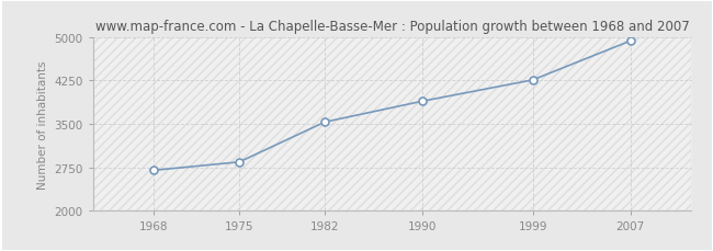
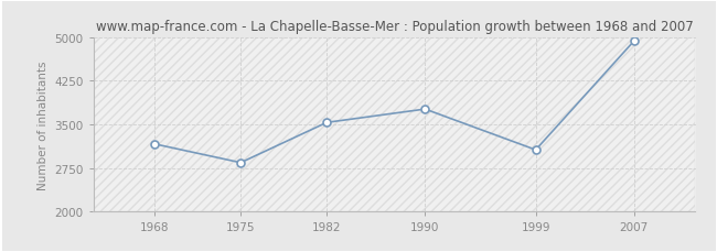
1968: 2700 -> 3160
1990: 3890 -> 3760
1999: 4260 -> 3060
